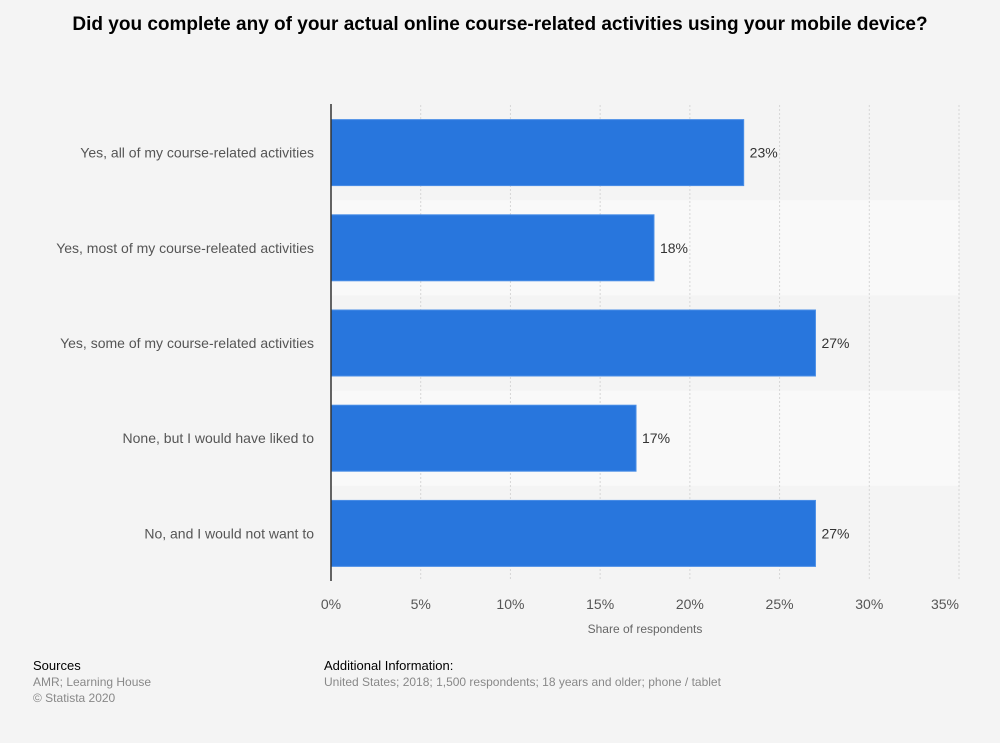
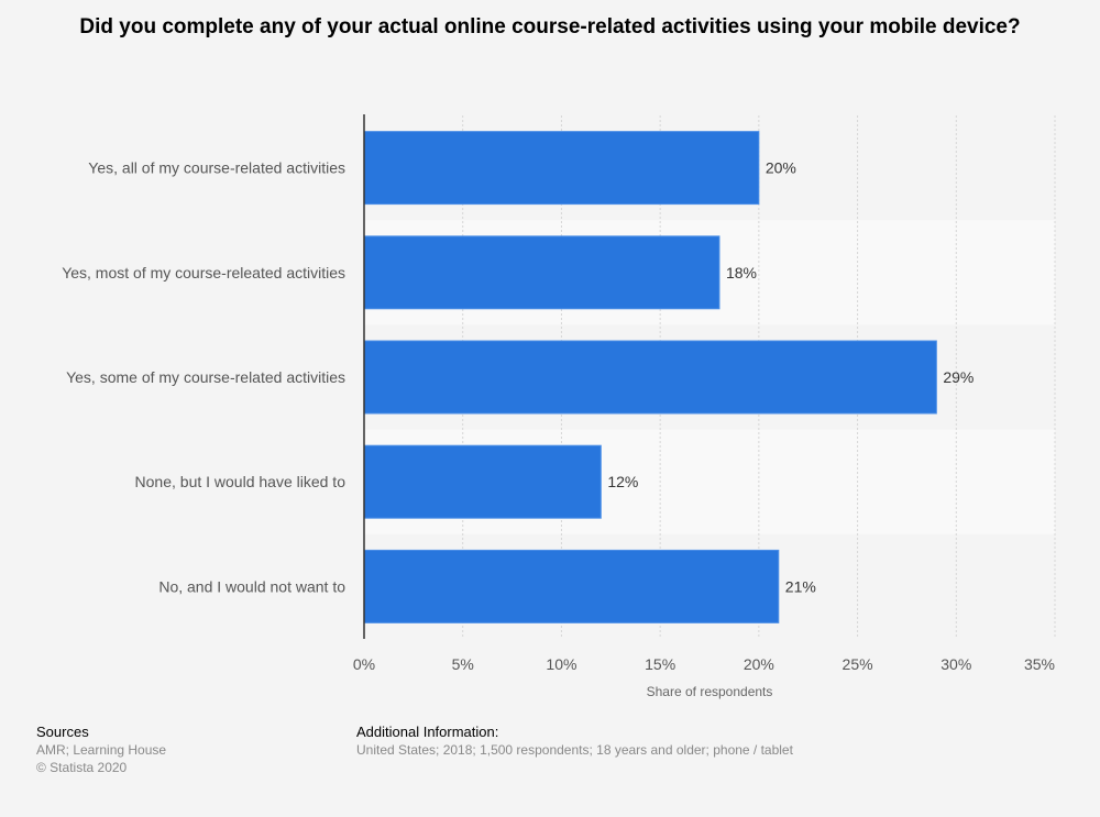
Yes, all of my course-related activities: 23% -> 20%
Yes, some of my course-related activities: 27% -> 29%
None, but I would have liked to: 17% -> 12%
No, and I would not want to: 27% -> 21%
